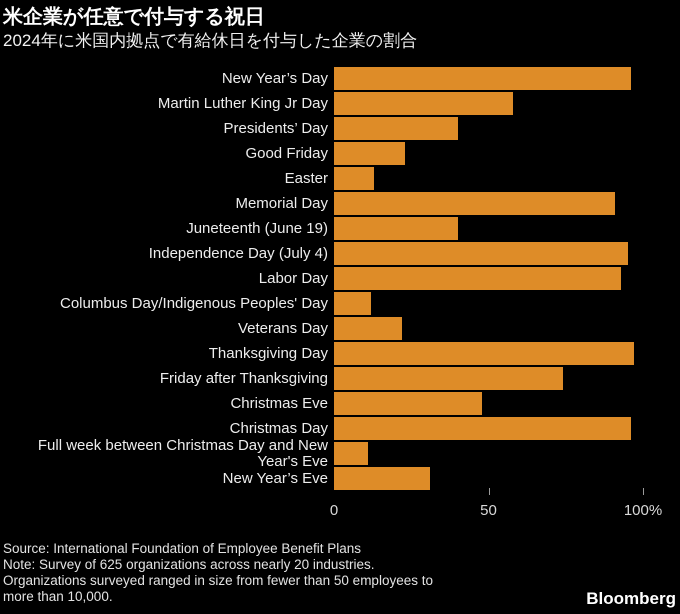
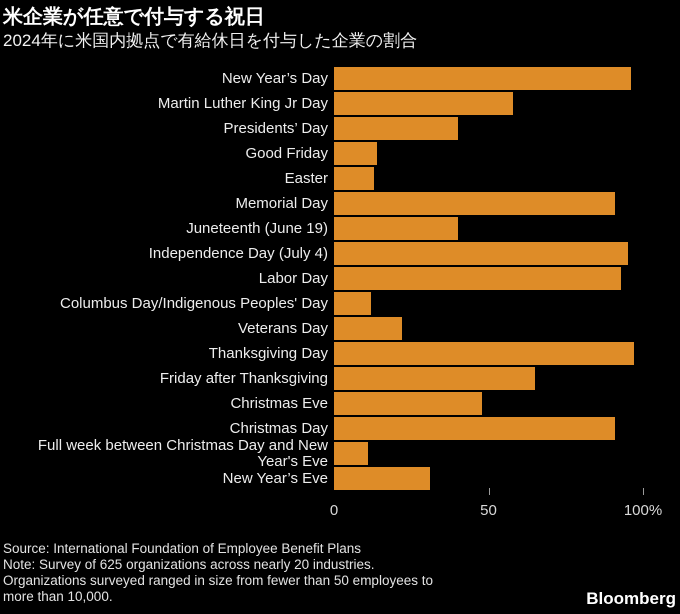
Good Friday: 23% -> 14%
Friday after Thanksgiving: 74% -> 65%
Christmas Day: 96% -> 91%
